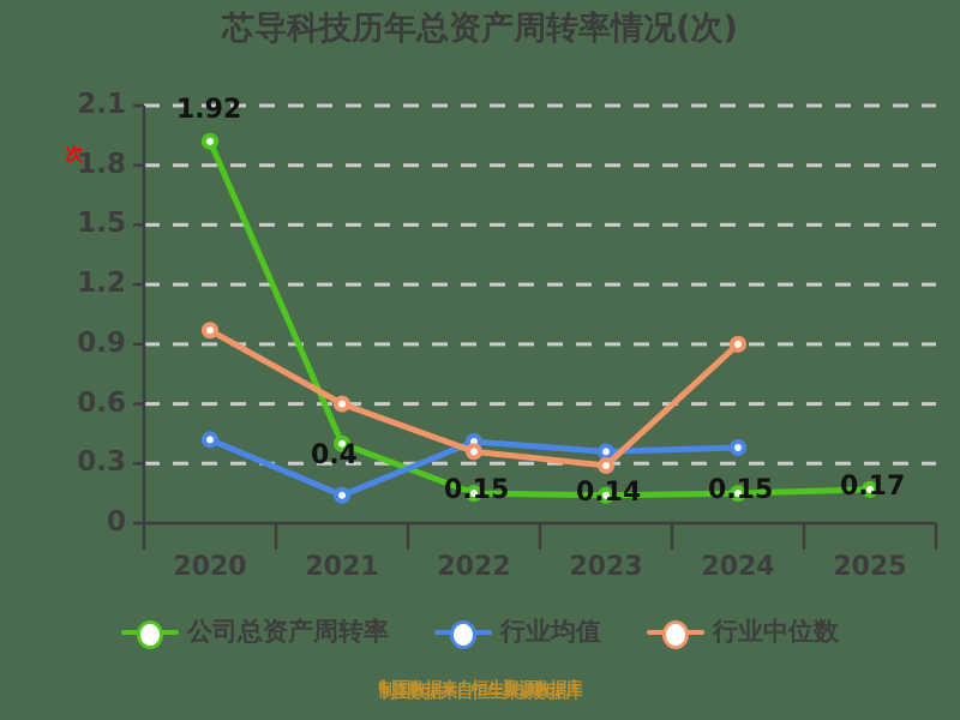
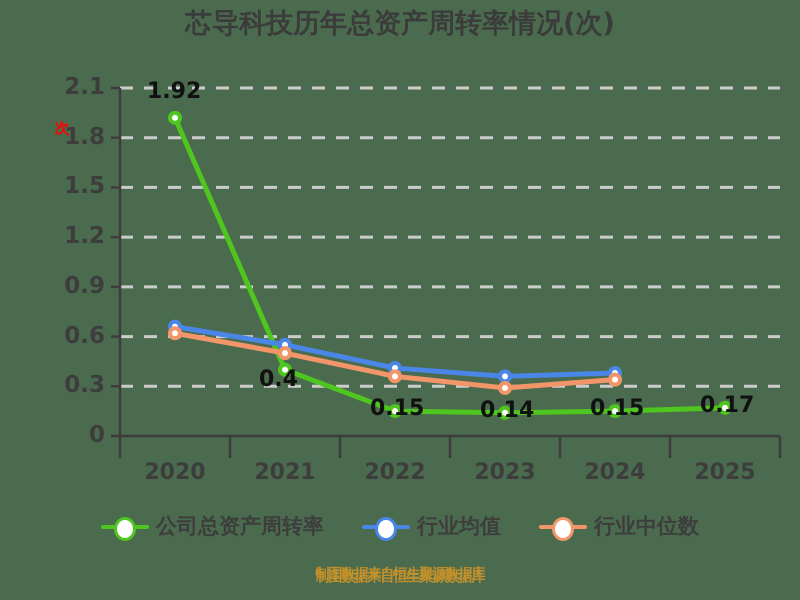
行业均值/2020: 0.42 -> 0.66
行业中位数/2020: 0.97 -> 0.62
行业均值/2021: 0.14 -> 0.55
行业中位数/2021: 0.60 -> 0.50
行业中位数/2024: 0.90 -> 0.34
